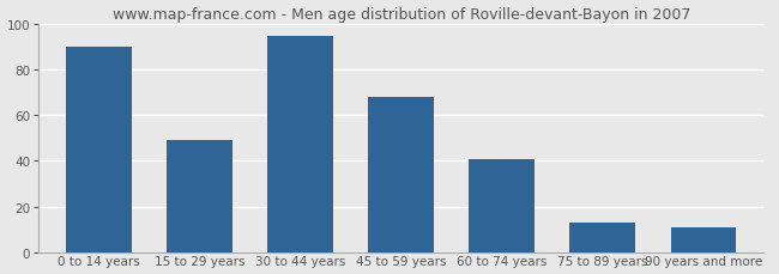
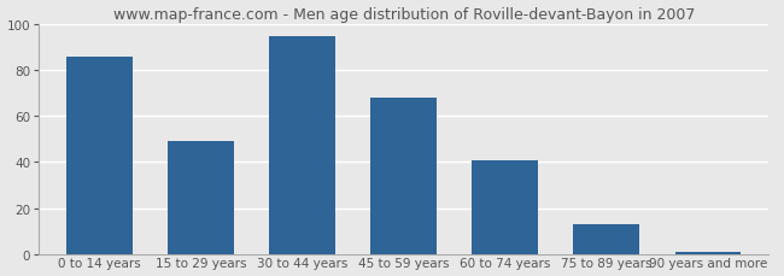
0 to 14 years: 90 -> 86
90 years and more: 11 -> 1
